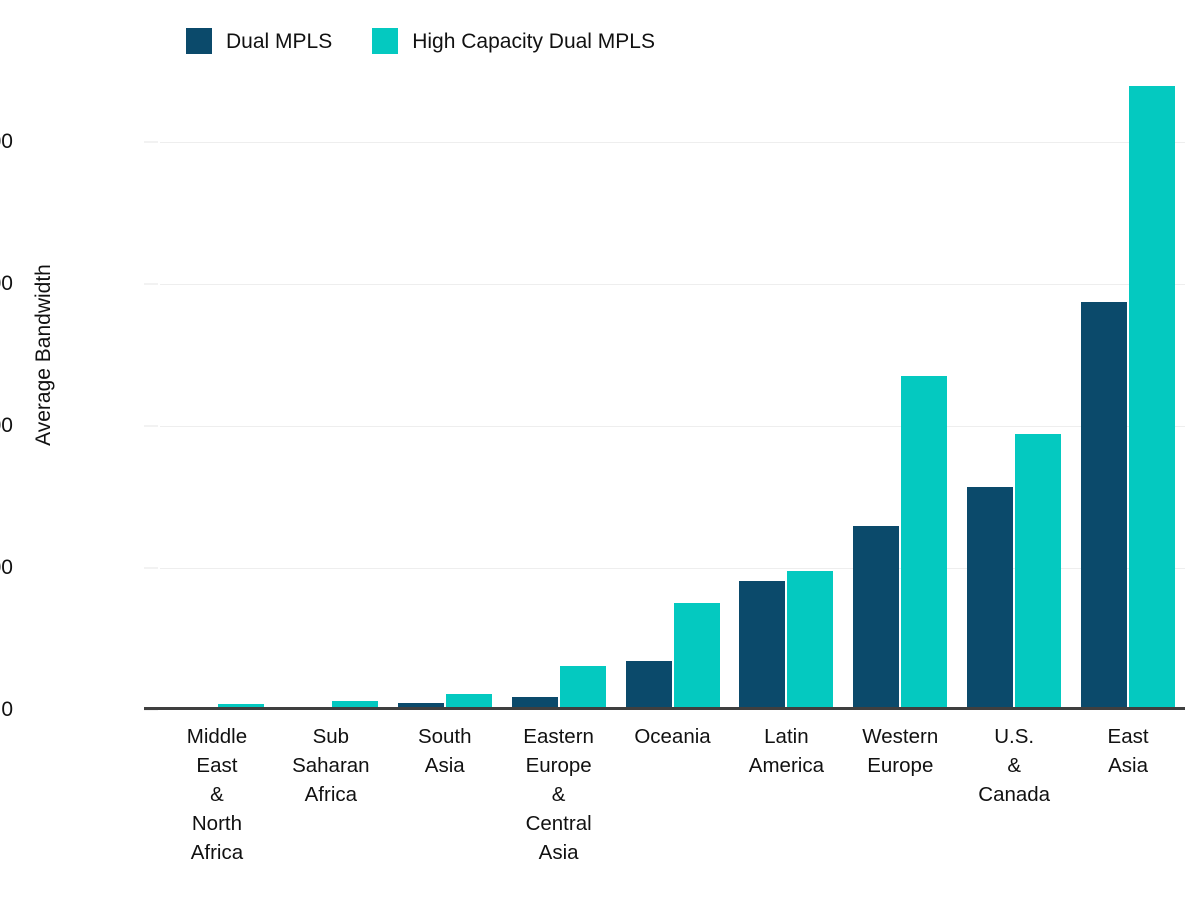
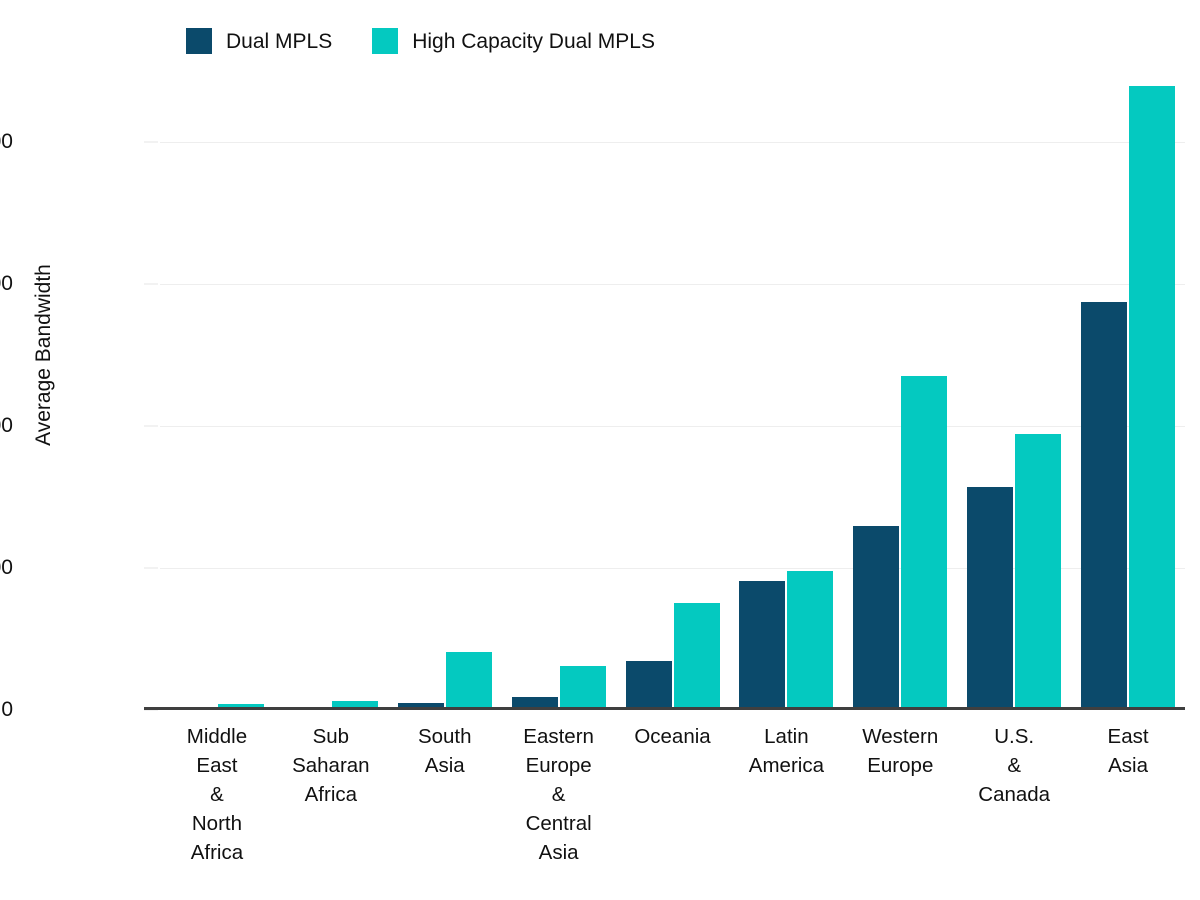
High Capacity Dual MPLS/South Asia: 120 -> 410
